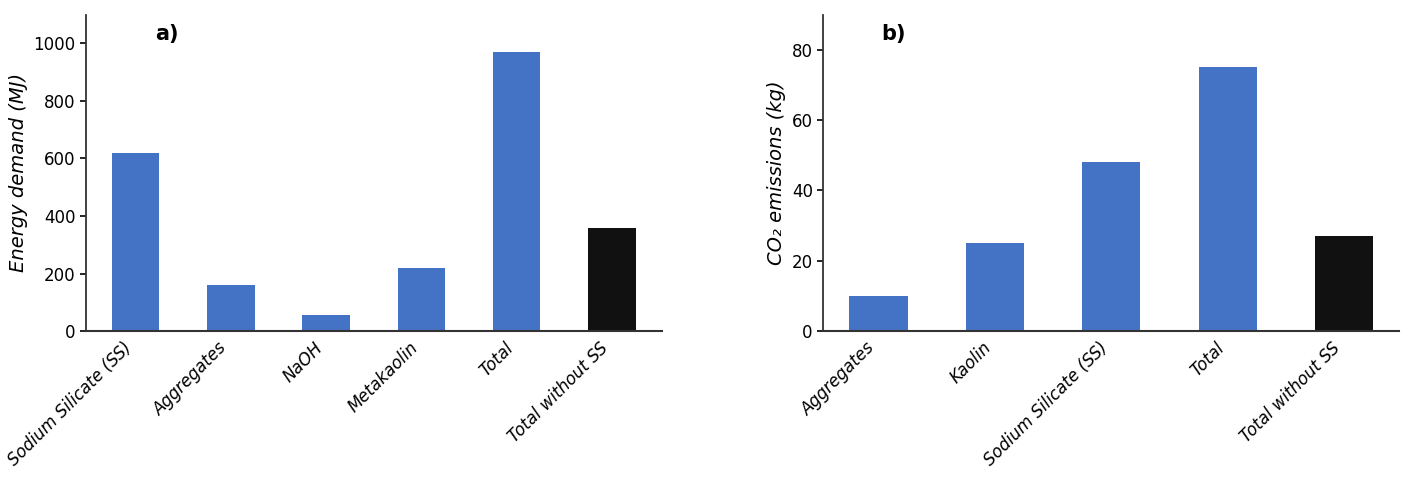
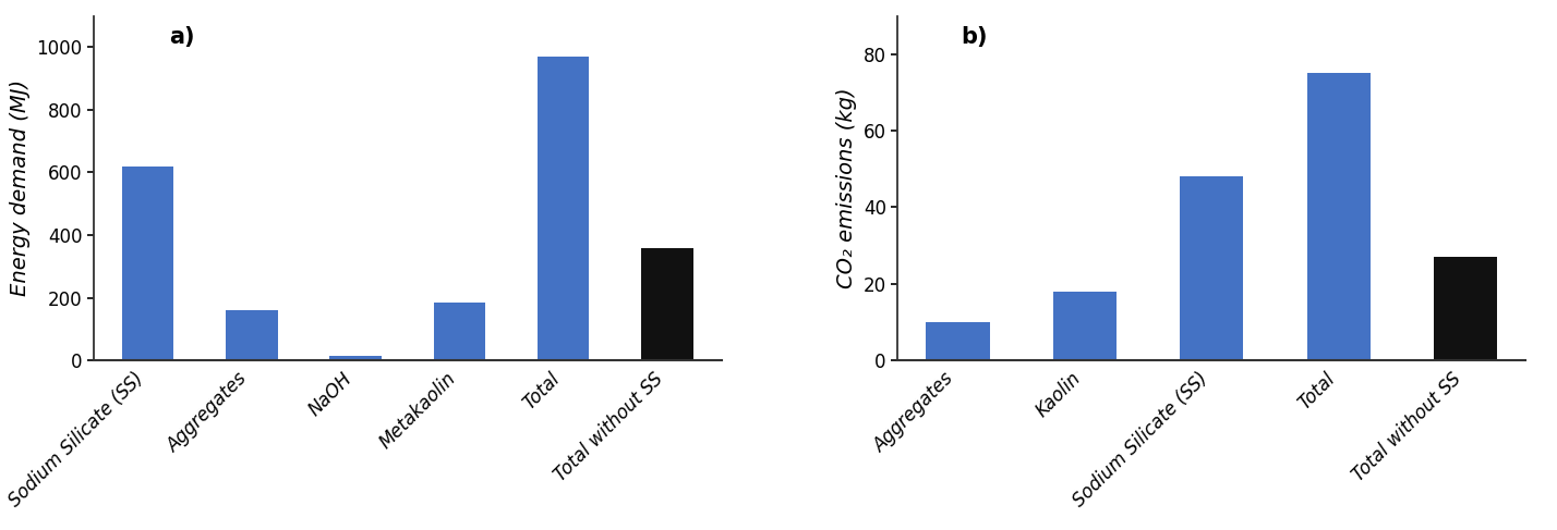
NaOH: 55 -> 15
Metakaolin: 220 -> 185
Kaolin: 25 -> 18
